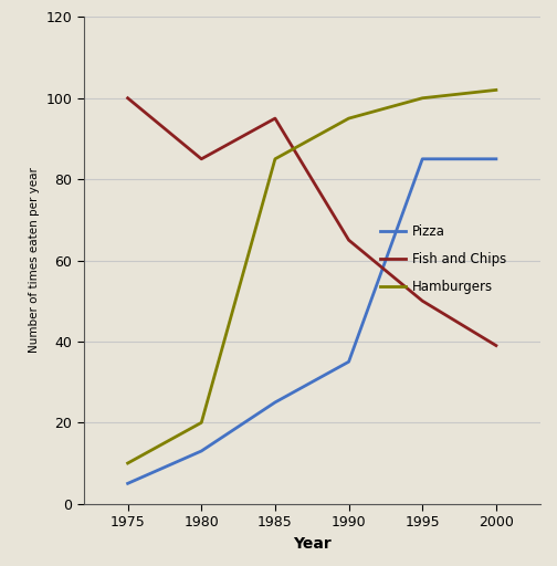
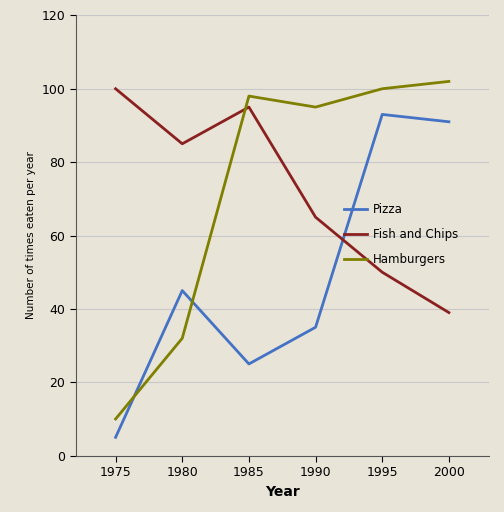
Pizza/1980: 13 -> 45
Hamburgers/1980: 20 -> 32
Hamburgers/1985: 85 -> 98
Pizza/1995: 85 -> 93
Pizza/2000: 85 -> 91
